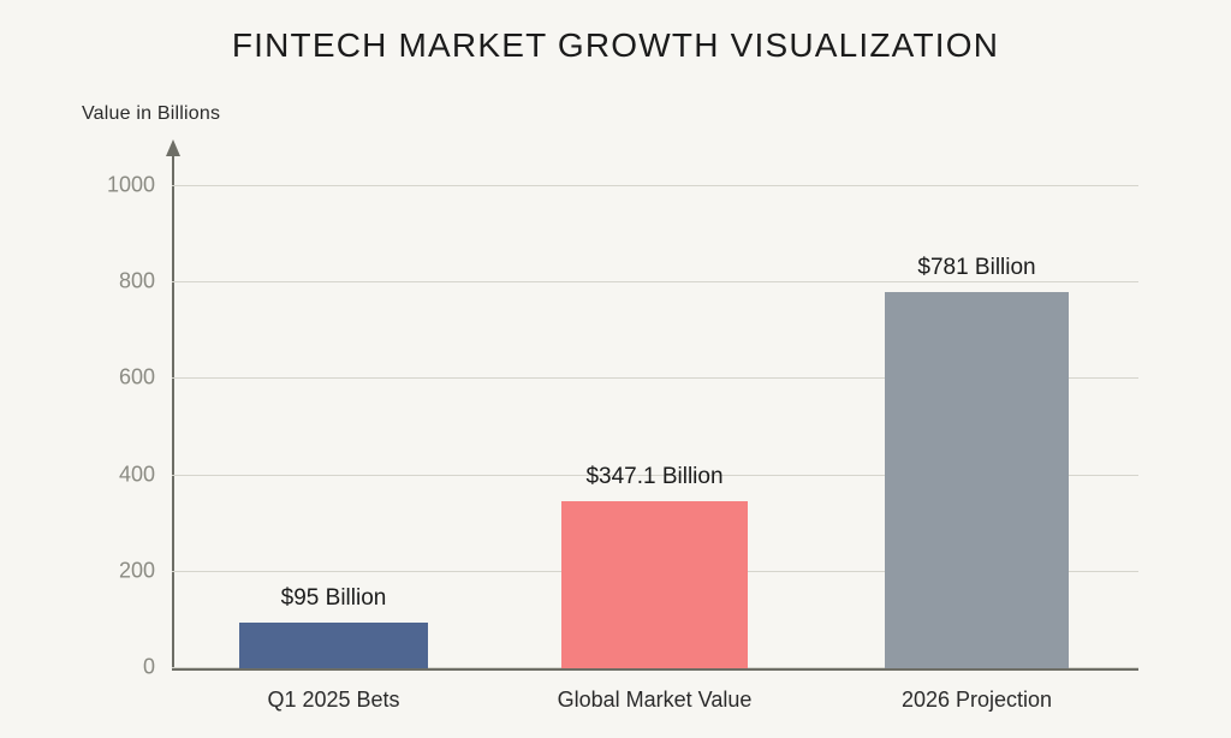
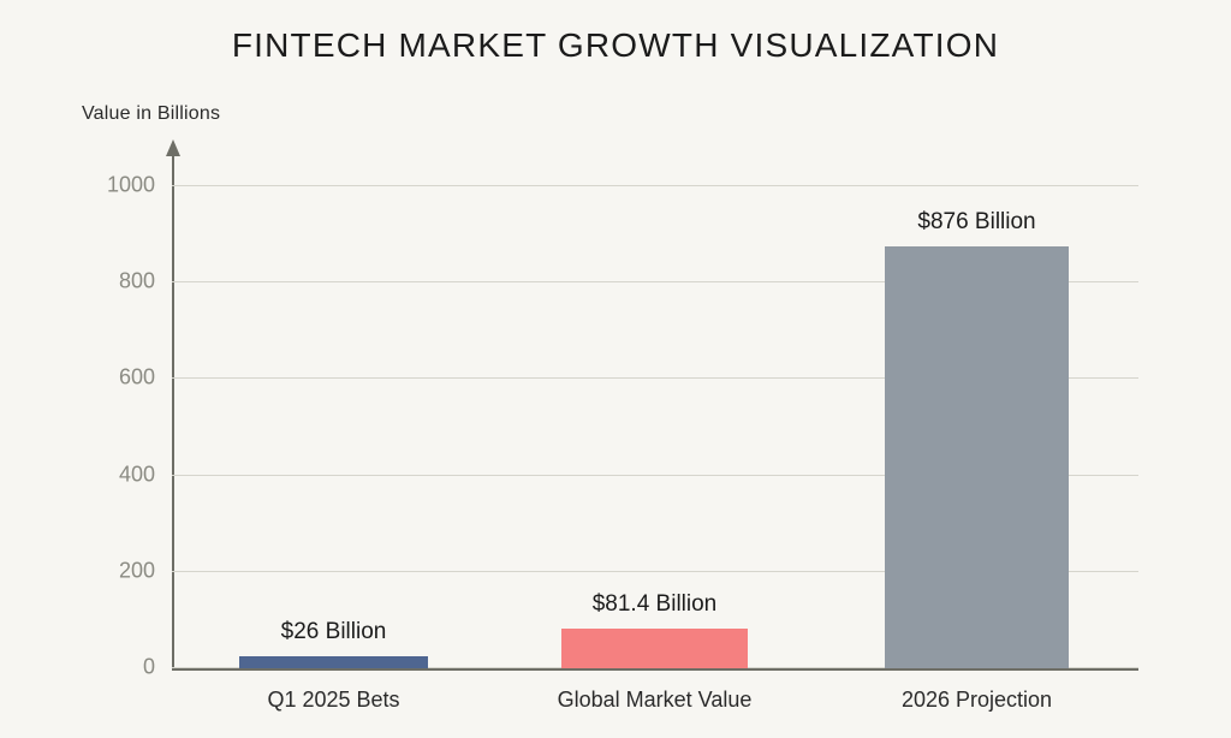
Q1 2025 Bets: $95 -> $26
Global Market Value: $347.1 -> $81.4
2026 Projection: $781 -> $876
